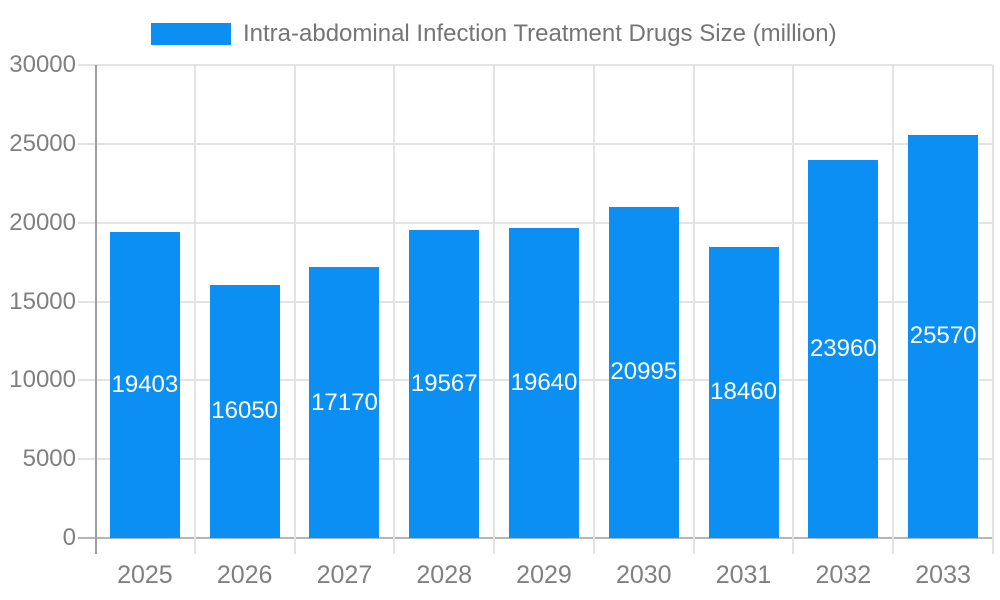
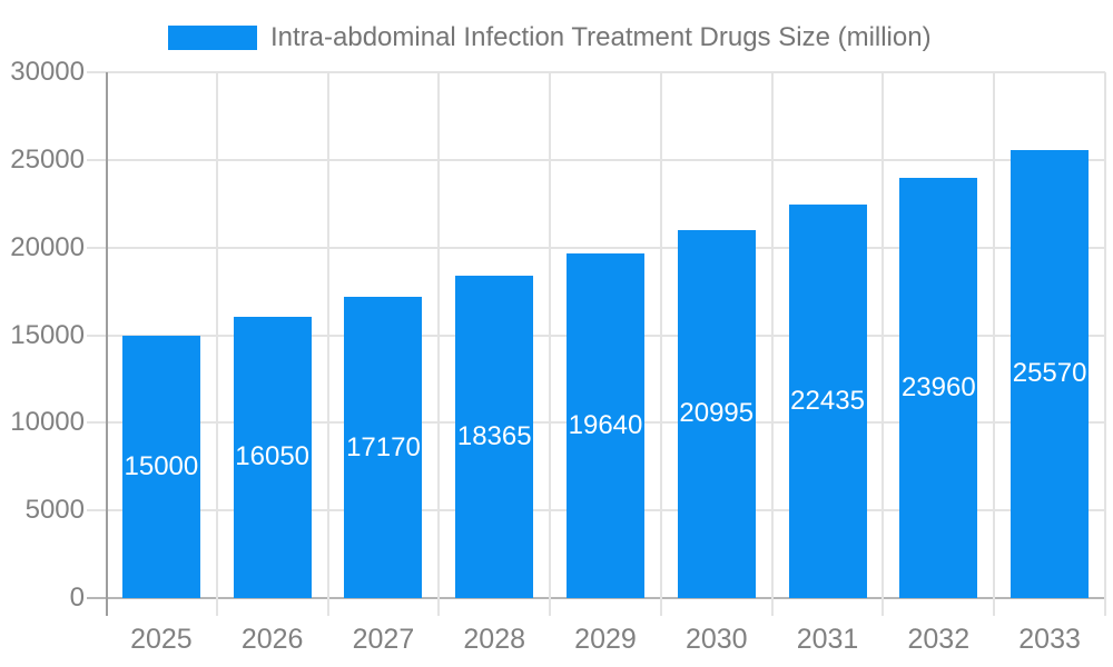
2025: 19403 -> 15000
2028: 19567 -> 18365
2031: 18460 -> 22435
